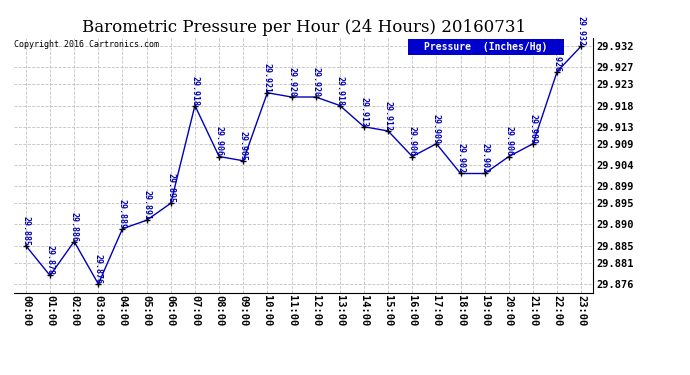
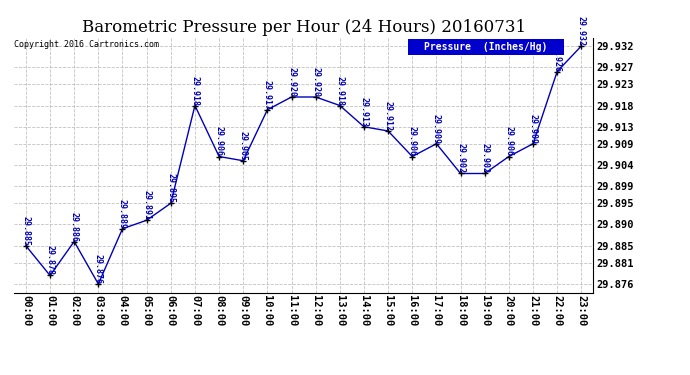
10:00: 29.921 -> 29.917
